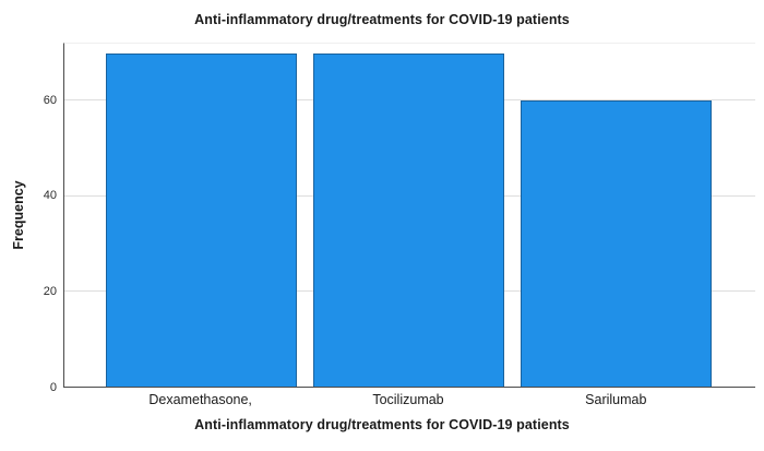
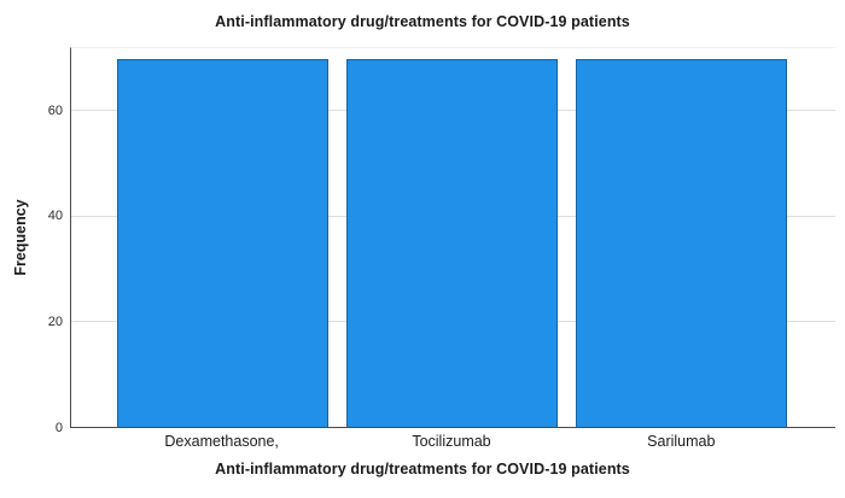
Sarilumab: 60 -> 70
